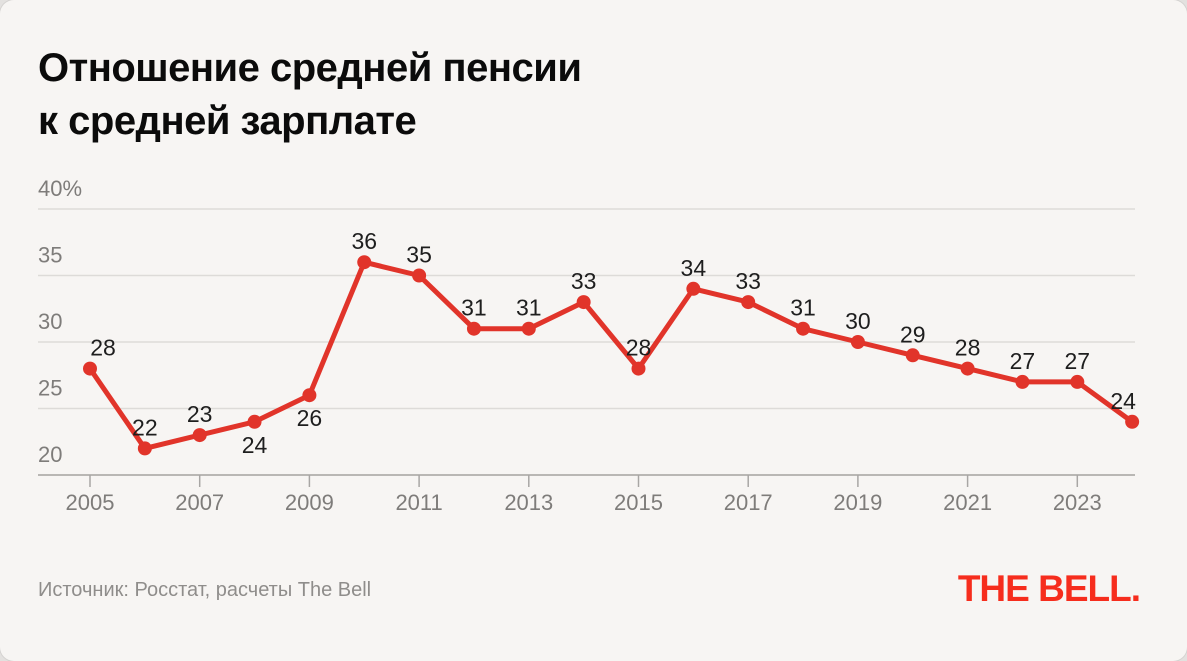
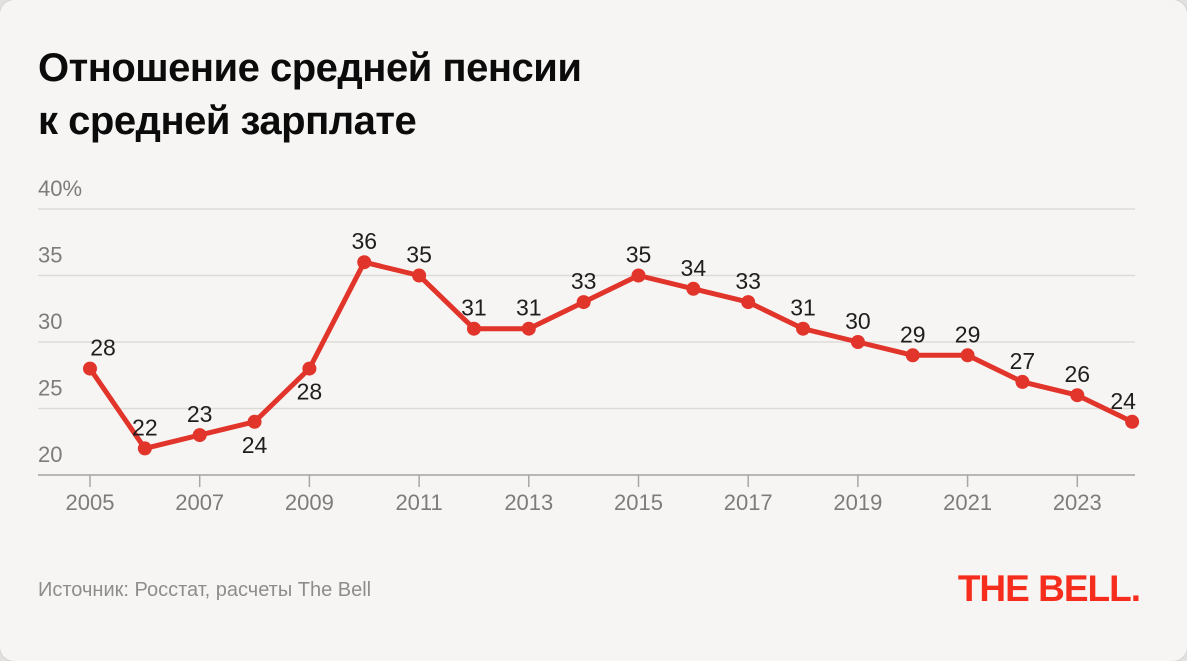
2009: 26 -> 28
2015: 28 -> 35
2021: 28 -> 29
2023: 27 -> 26
